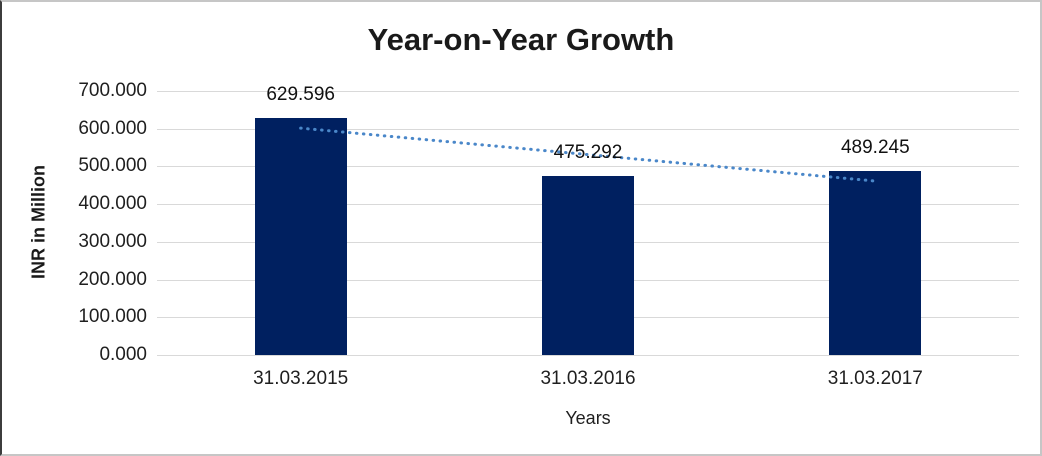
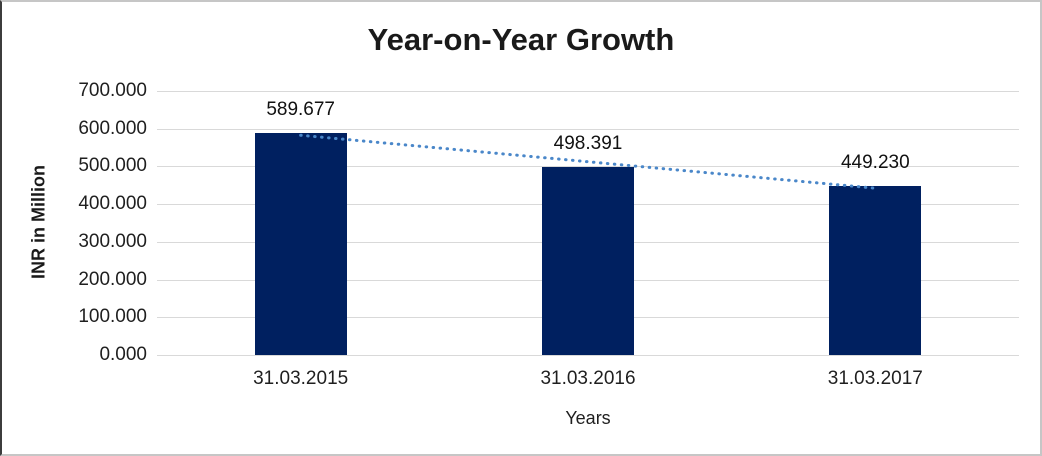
31.03.2015: 629.596 -> 589.677
31.03.2016: 475.292 -> 498.391
31.03.2017: 489.245 -> 449.230
